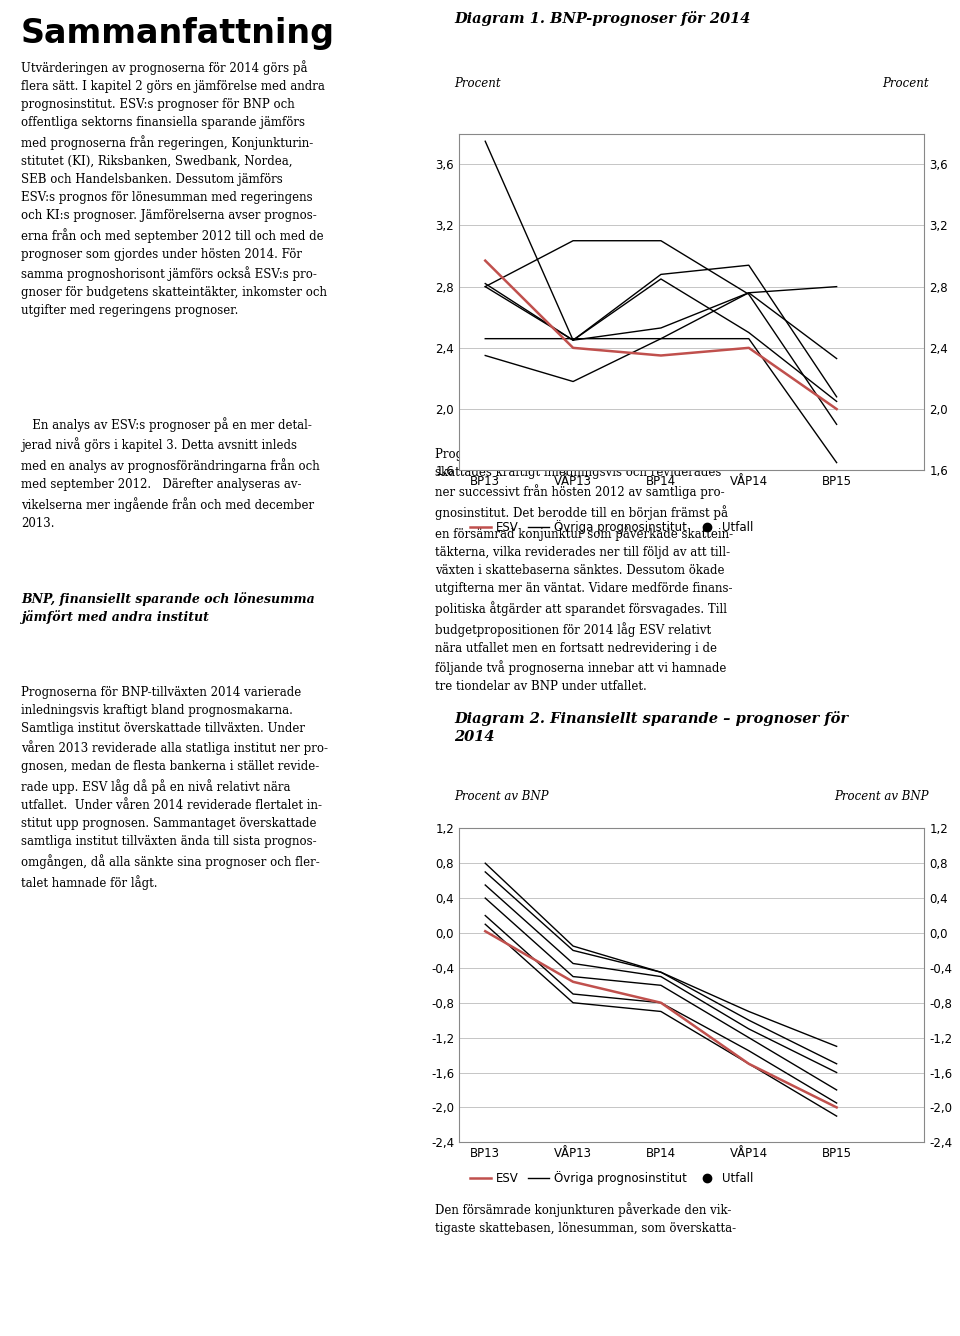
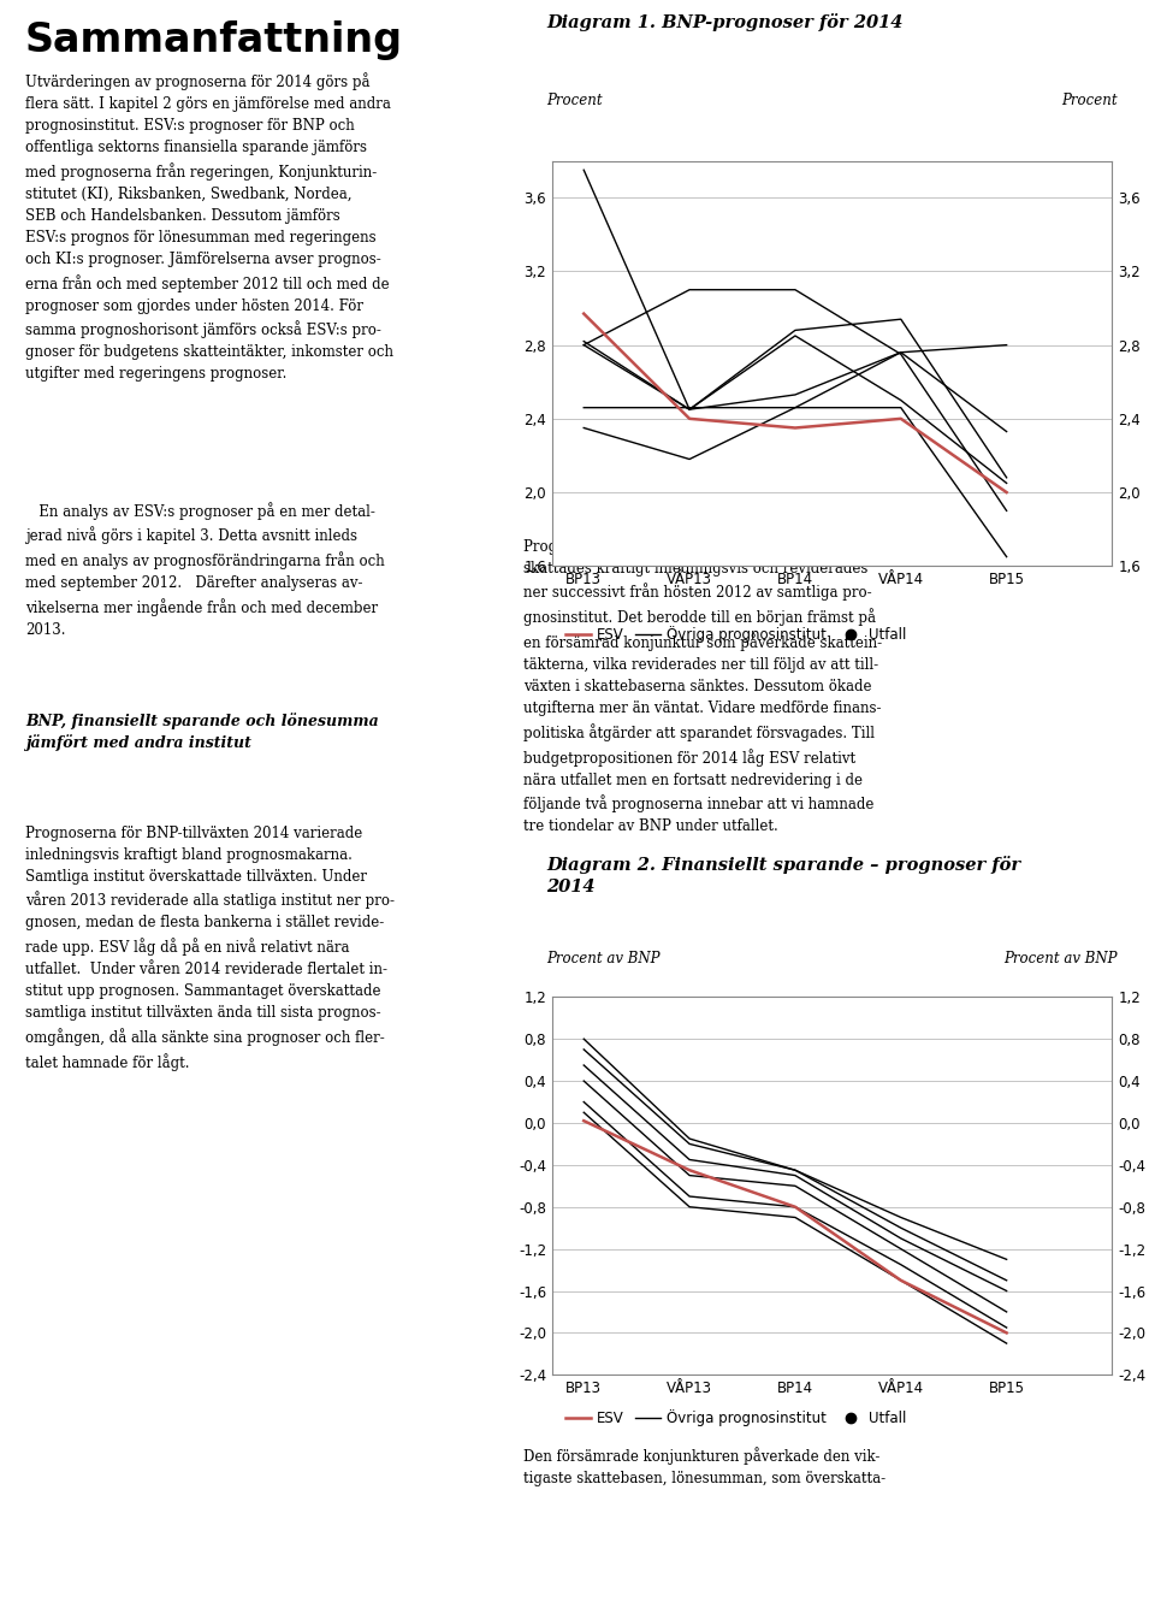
ESV/VÅP13: -0,56 -> -0,45
